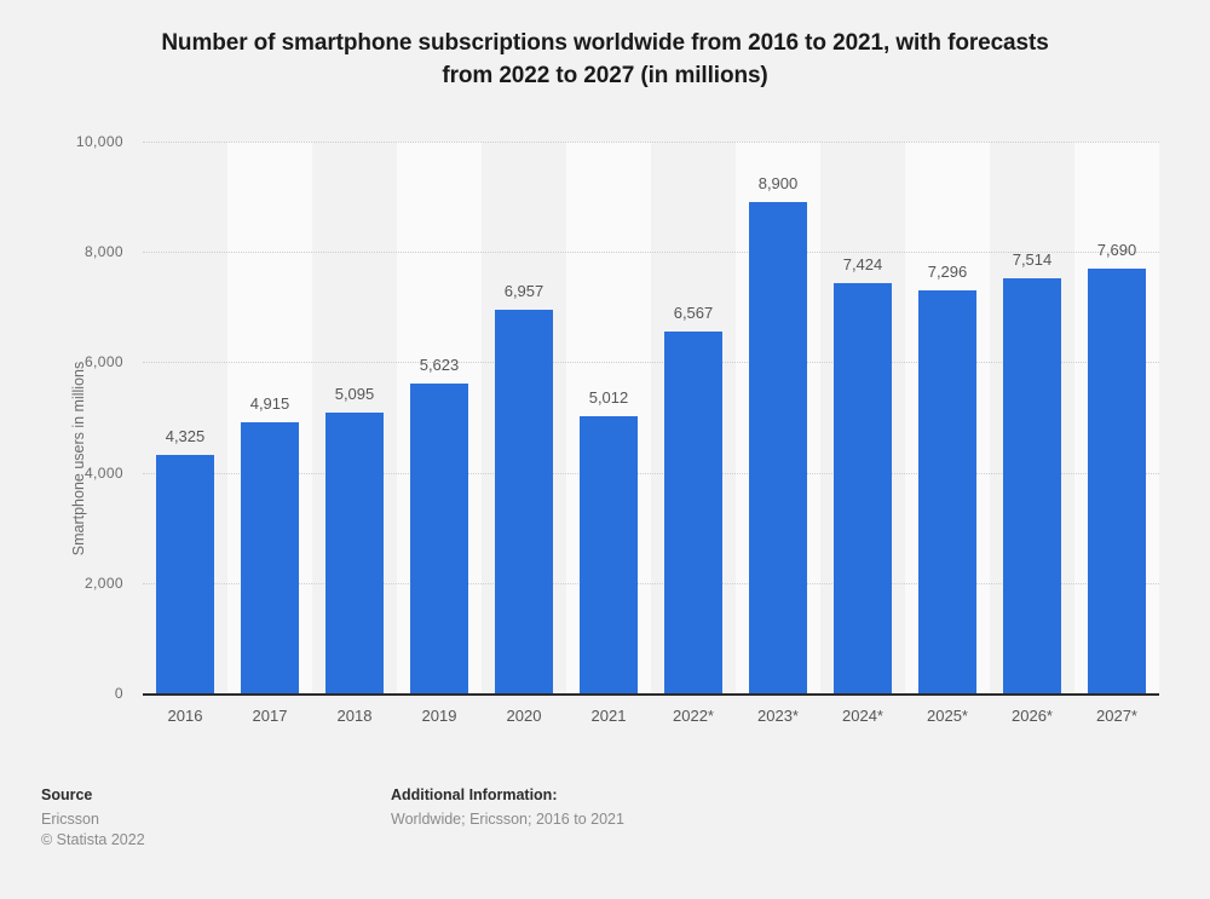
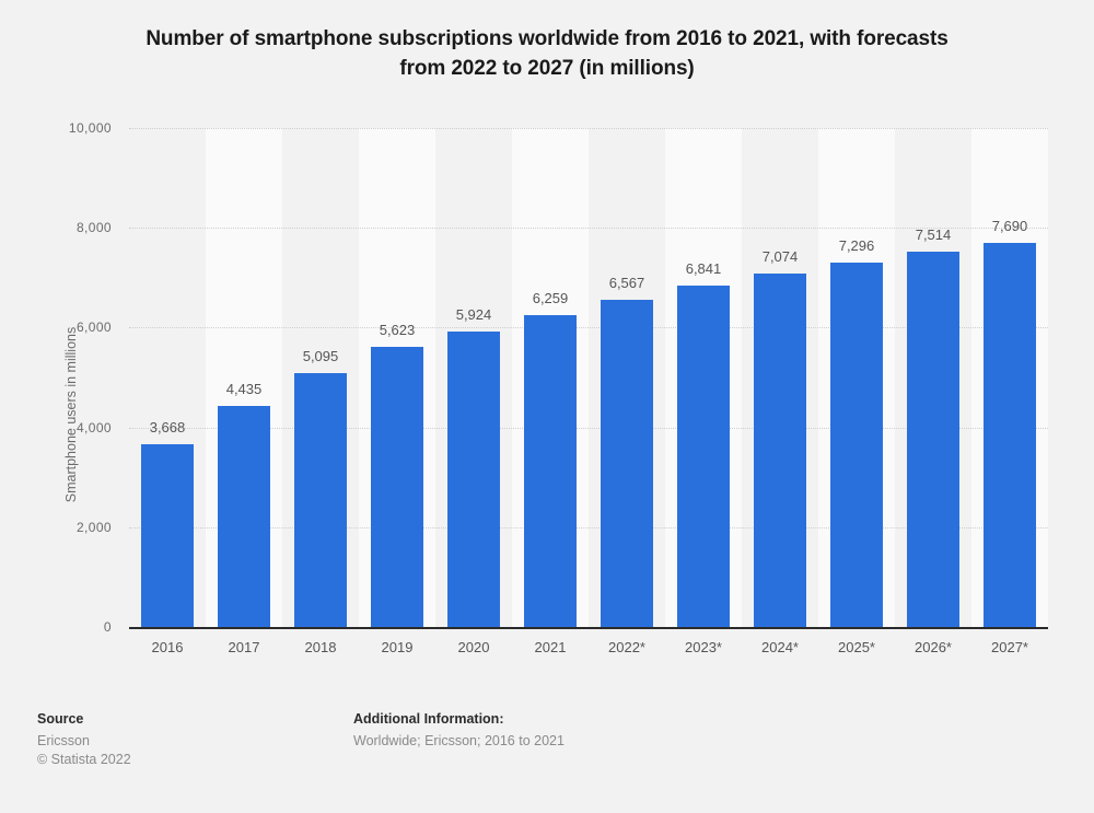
2016: 4,325 -> 3,668
2017: 4,915 -> 4,435
2020: 6,957 -> 5,924
2021: 5,012 -> 6,259
2023*: 8,900 -> 6,841
2024*: 7,424 -> 7,074
